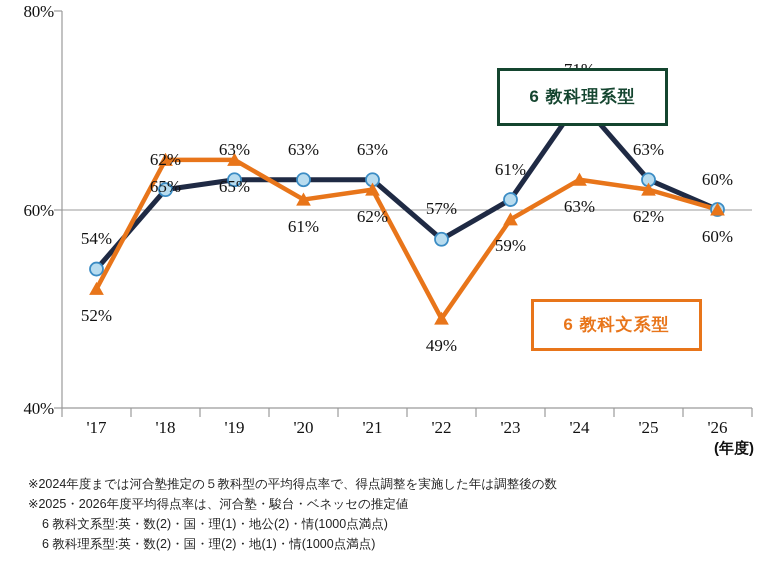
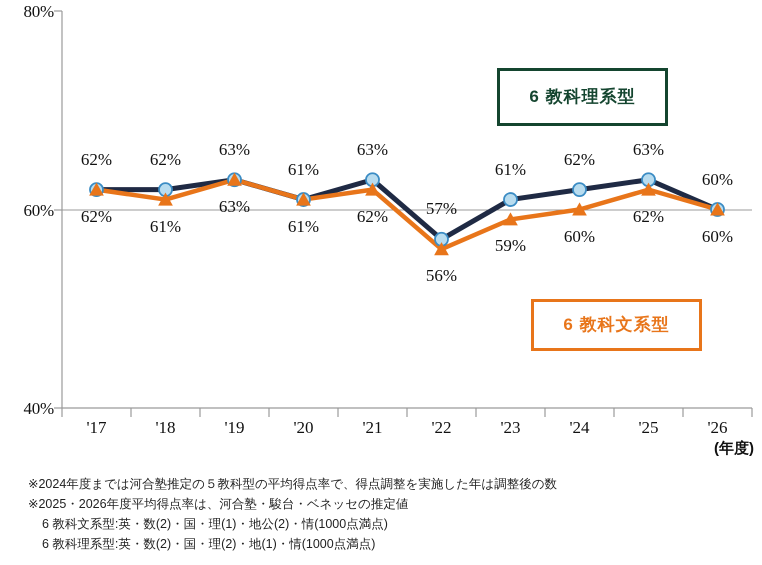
6教科理系型/'17: 54% -> 62%
6教科文系型/'17: 52% -> 62%
6教科文系型/'18: 65% -> 61%
6教科文系型/'19: 65% -> 63%
6教科理系型/'20: 63% -> 61%
6教科文系型/'22: 49% -> 56%
6教科理系型/'24: 71% -> 62%
6教科文系型/'24: 63% -> 60%
